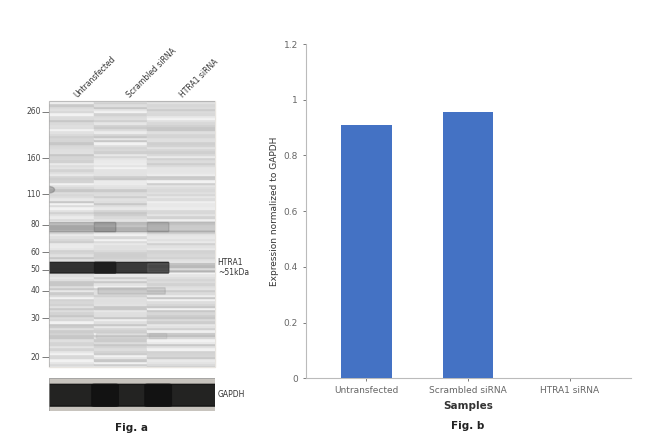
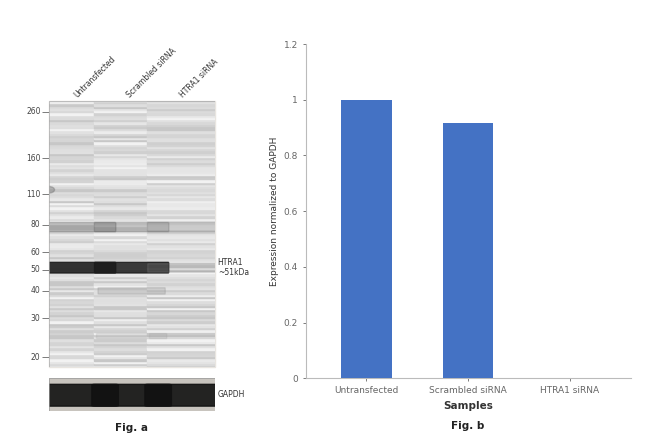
Untransfected: 0.910 -> 1.000
Scrambled siRNA: 0.955 -> 0.915
